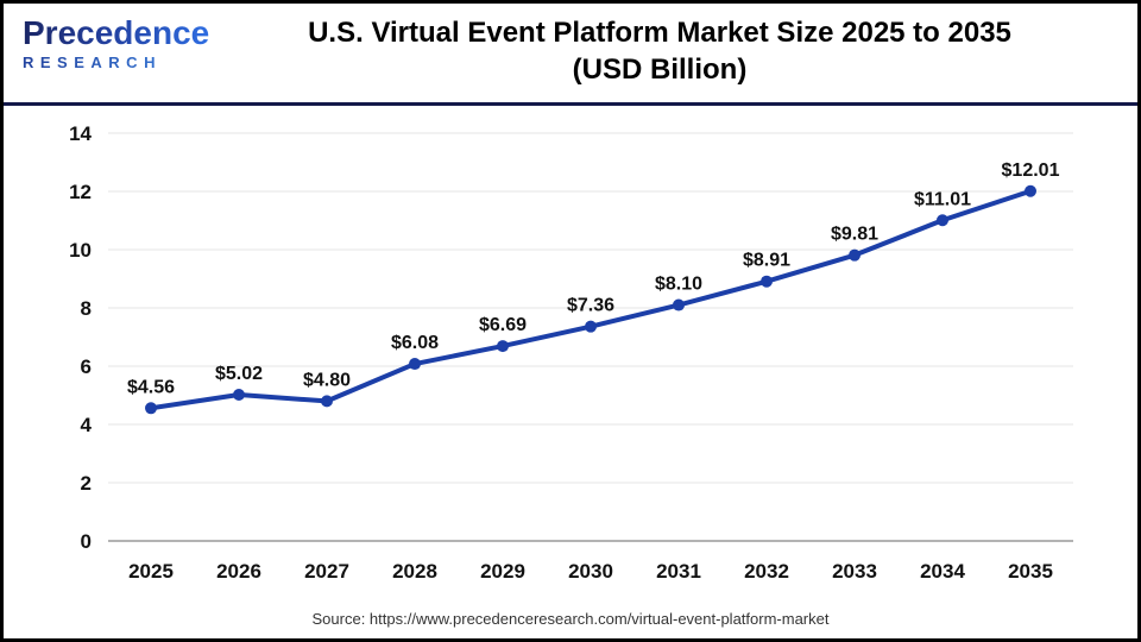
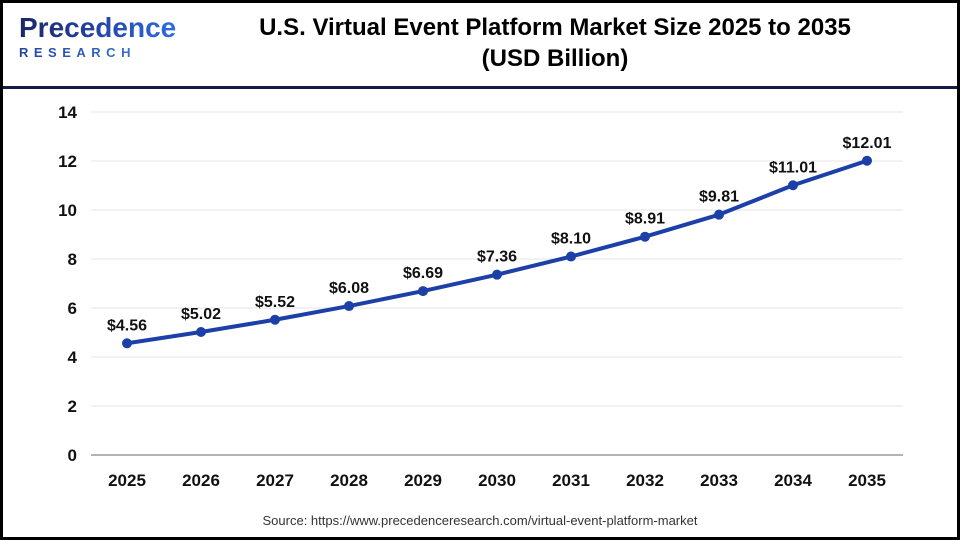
2027: $4.80 -> $5.52
